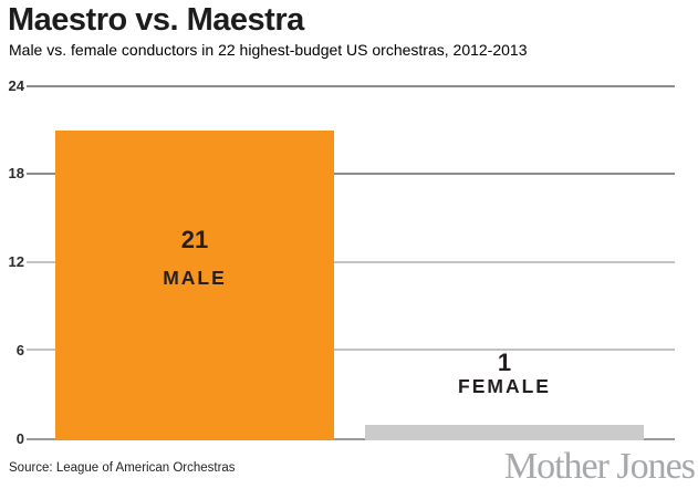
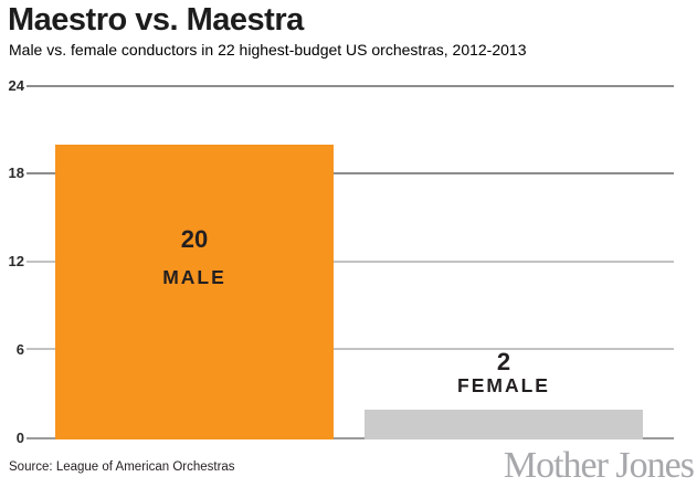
MALE: 21 -> 20
FEMALE: 1 -> 2
